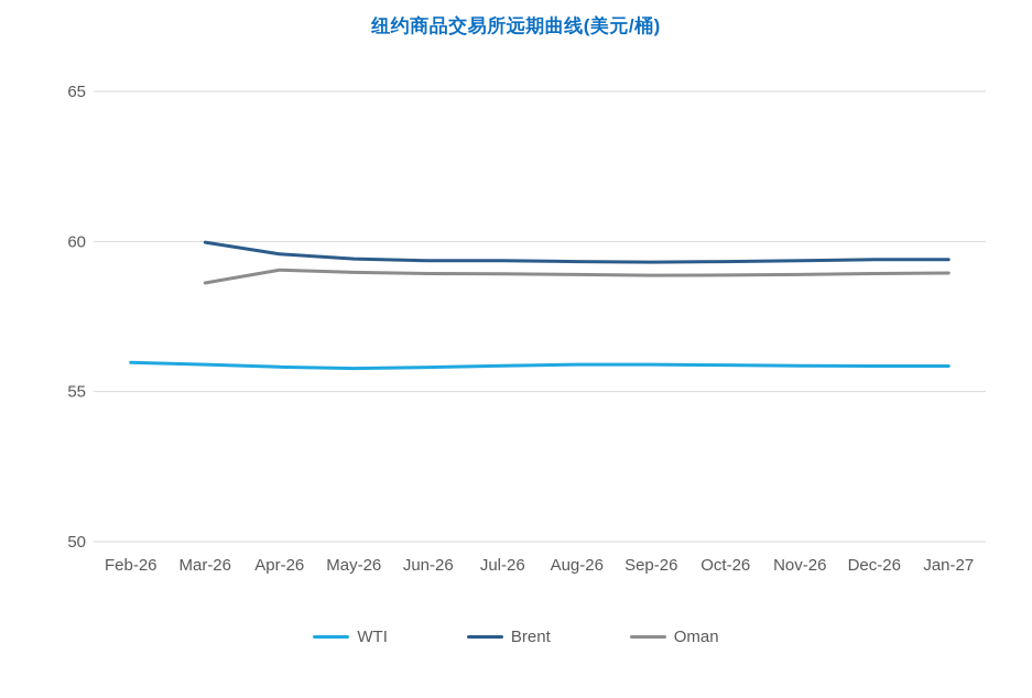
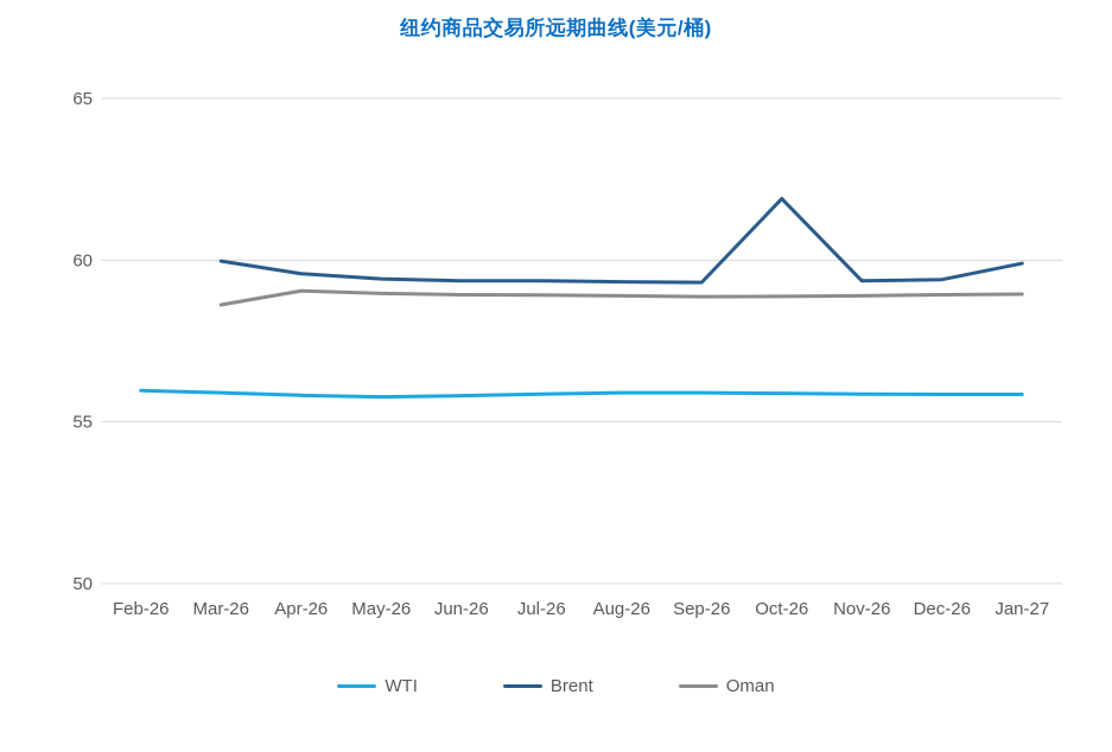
Brent/Oct-26: 59.3 -> 61.9
Brent/Jan-27: 59.4 -> 59.9
